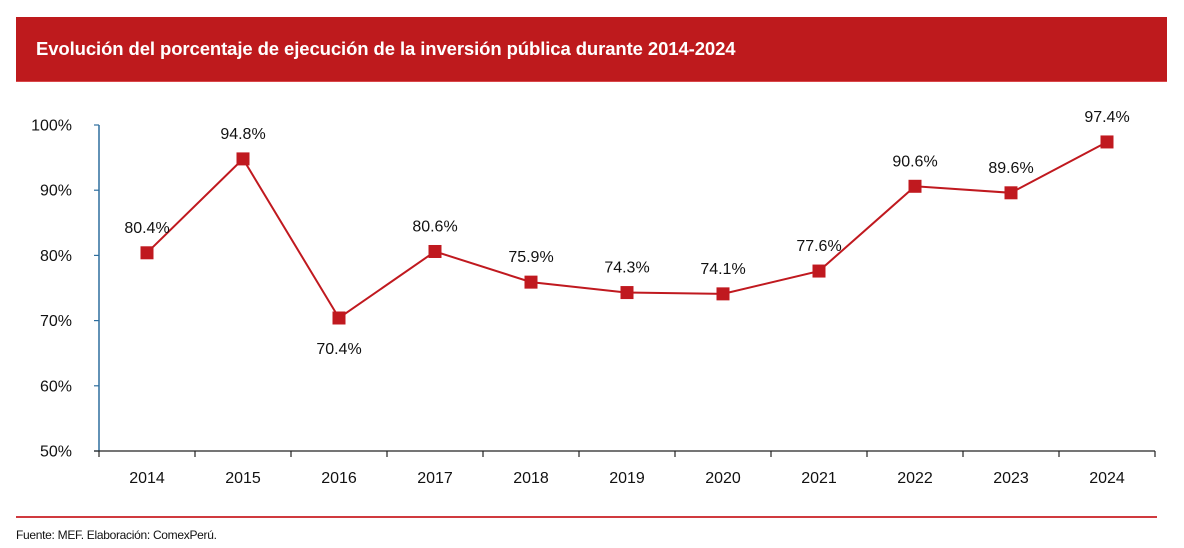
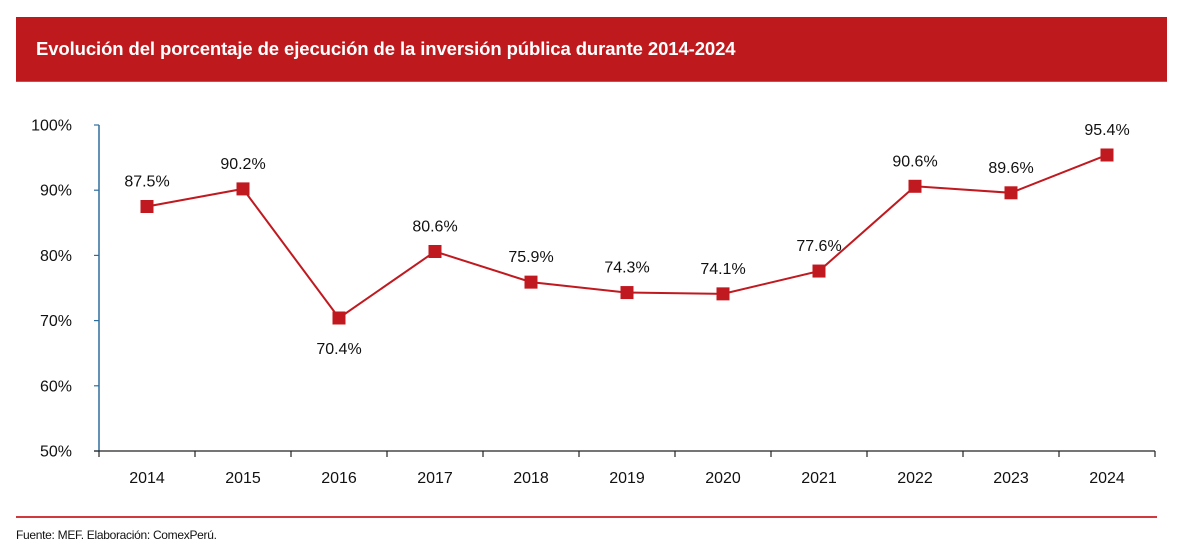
2014: 80.4% -> 87.5%
2015: 94.8% -> 90.2%
2024: 97.4% -> 95.4%
